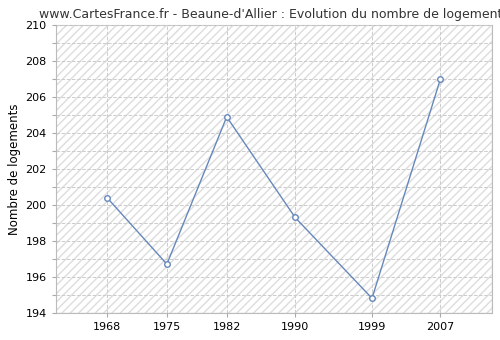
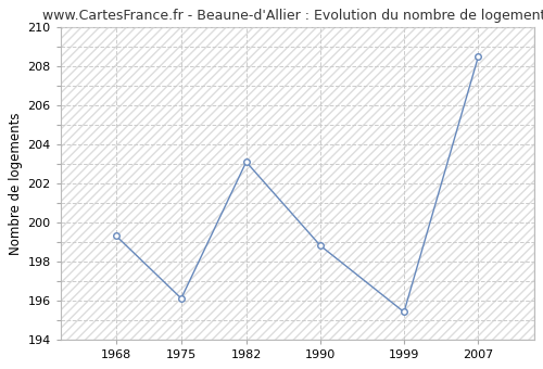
1968: 200.4 -> 199.3
1975: 196.7 -> 196.1
1982: 204.9 -> 203.1
1990: 199.3 -> 198.8
1999: 194.8 -> 195.4
2007: 207.0 -> 208.5
